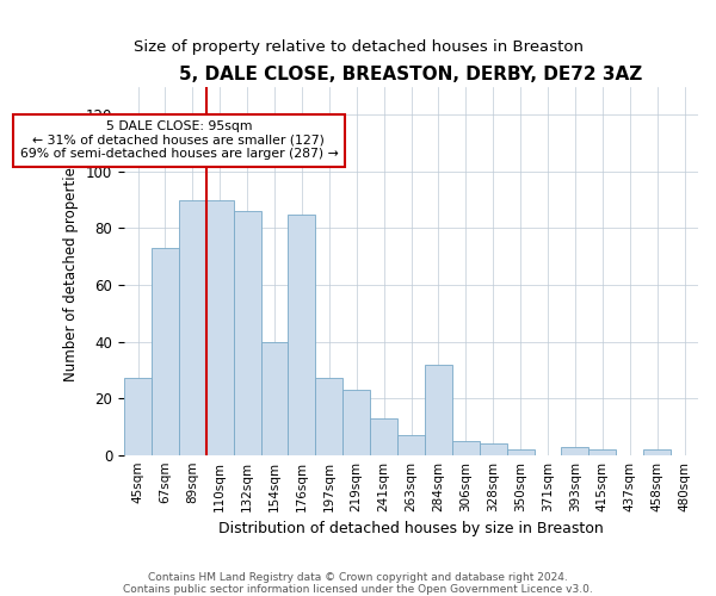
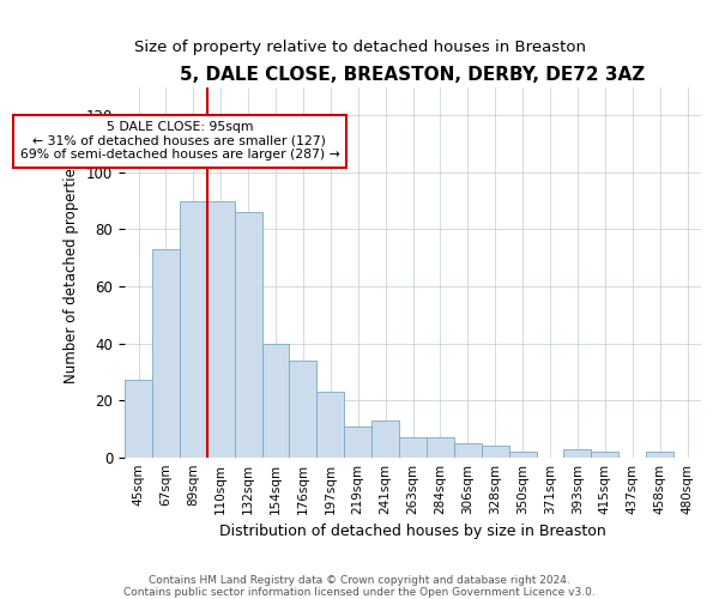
176sqm: 85 -> 34
197sqm: 27 -> 23
219sqm: 23 -> 11
284sqm: 32 -> 7
